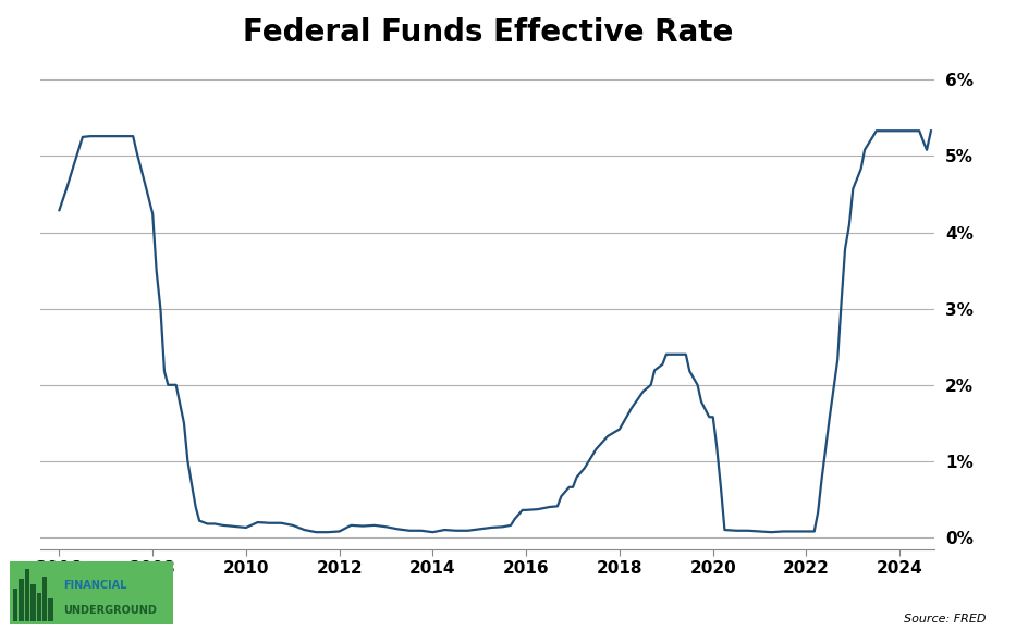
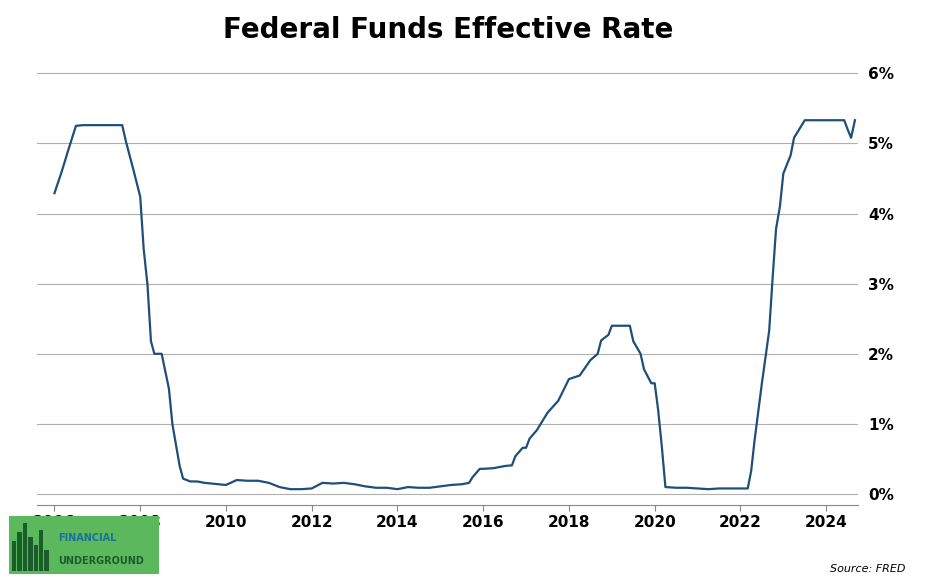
Federal Funds Effective Rate/2018: 1.42% -> 1.64%
